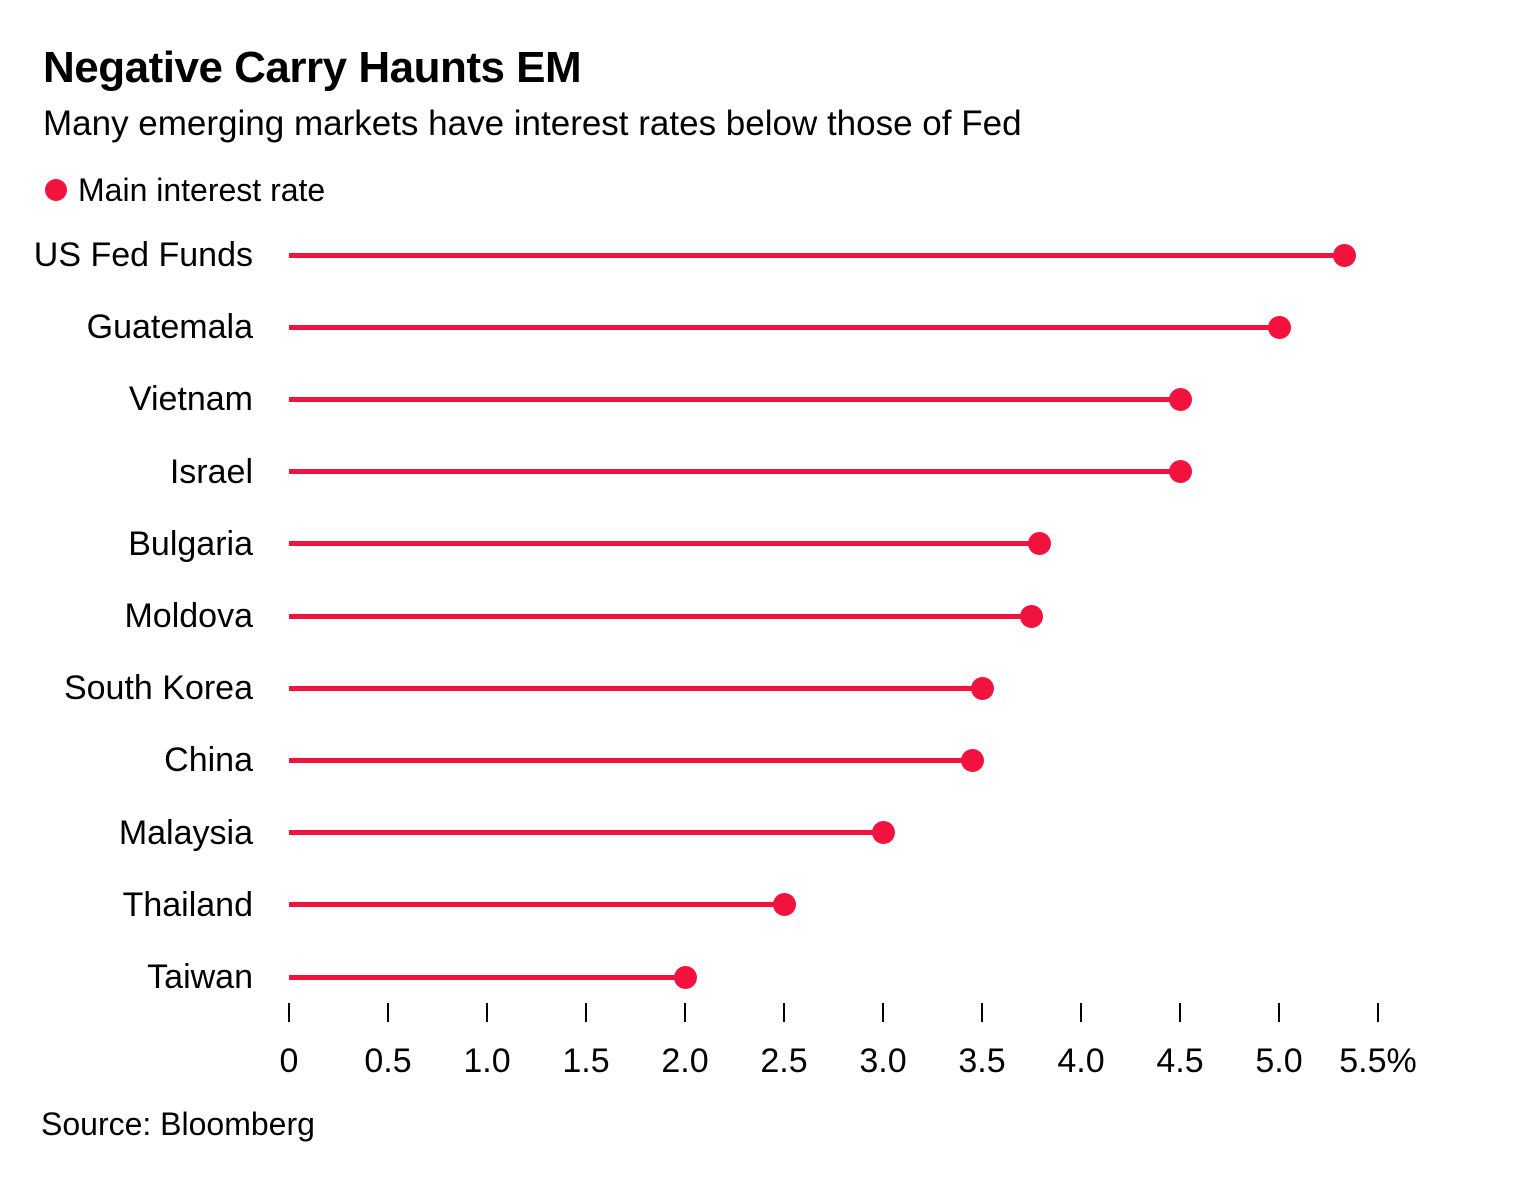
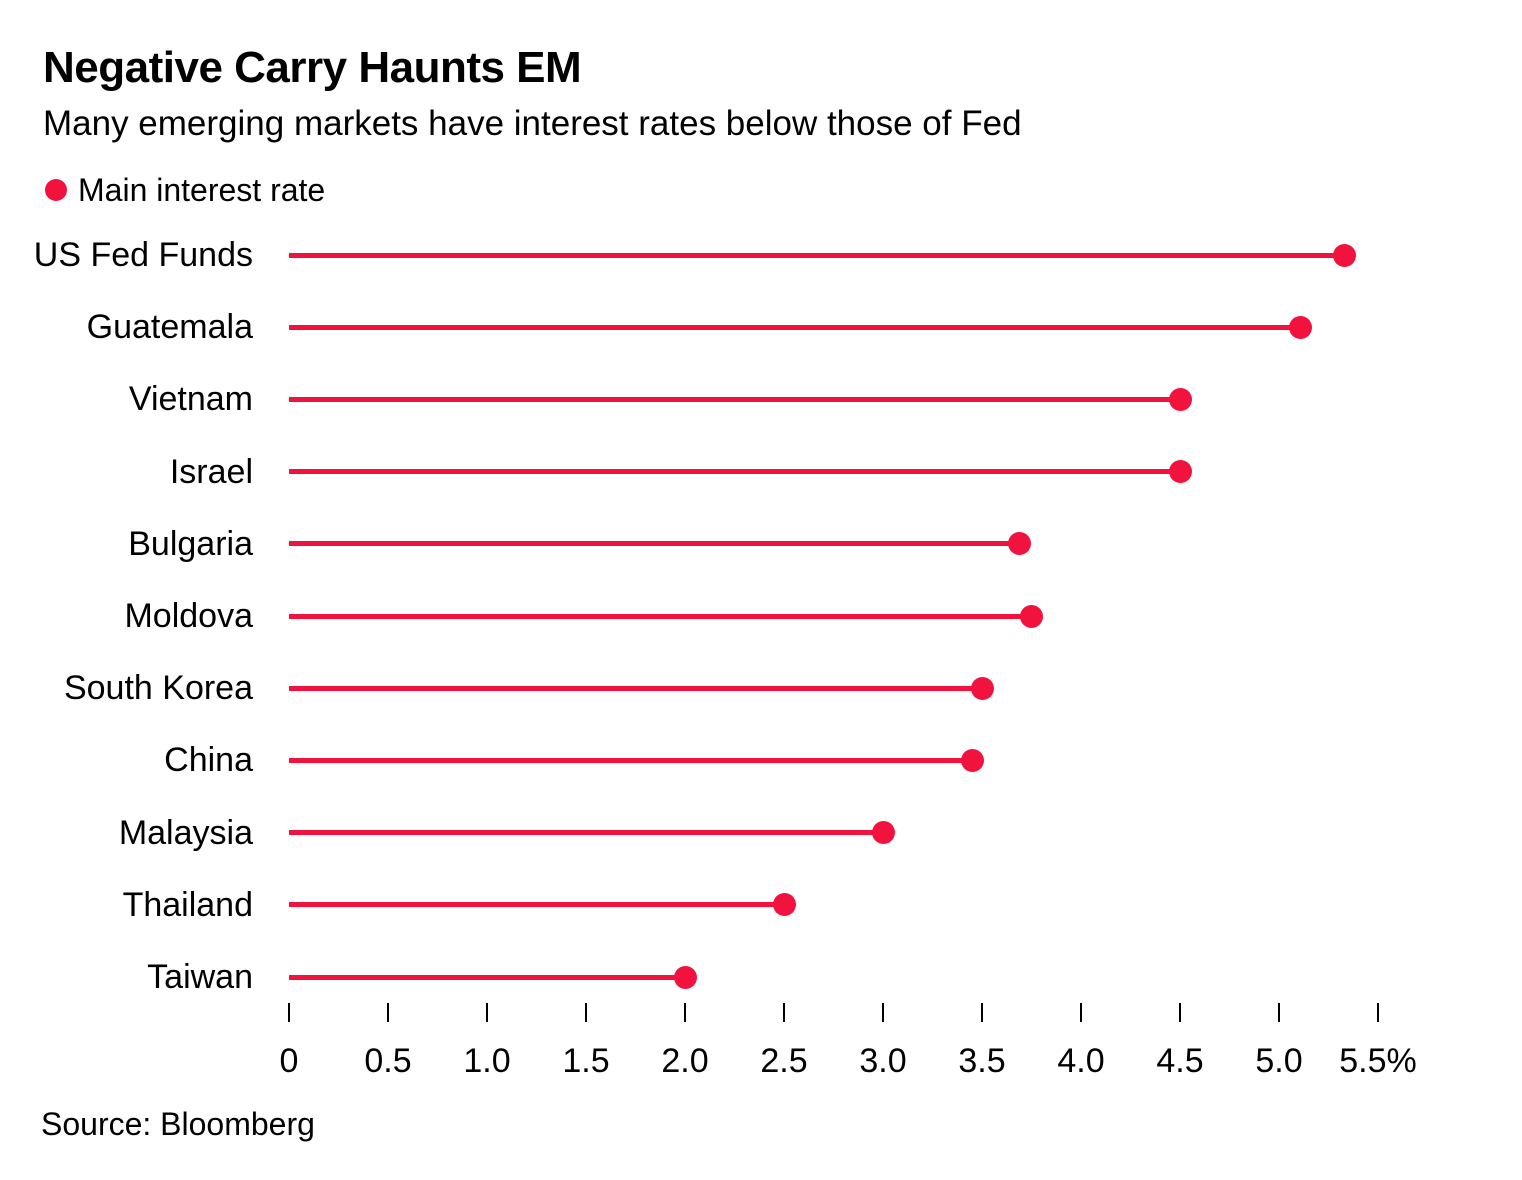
Guatemala: 5.00% -> 5.11%
Bulgaria: 3.79% -> 3.69%
